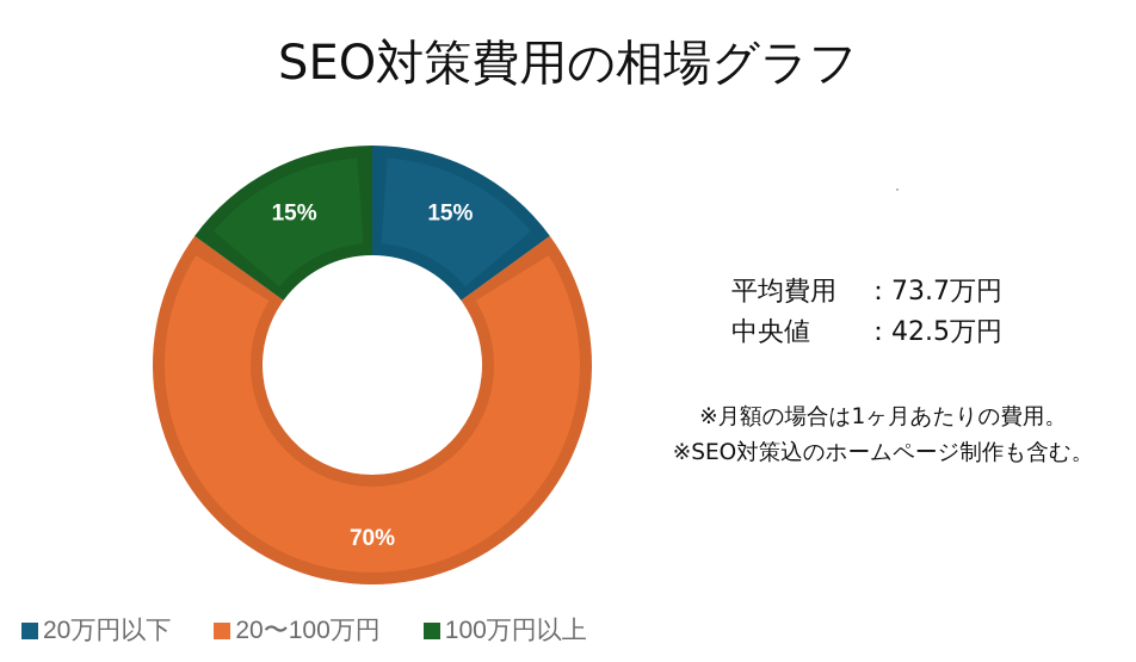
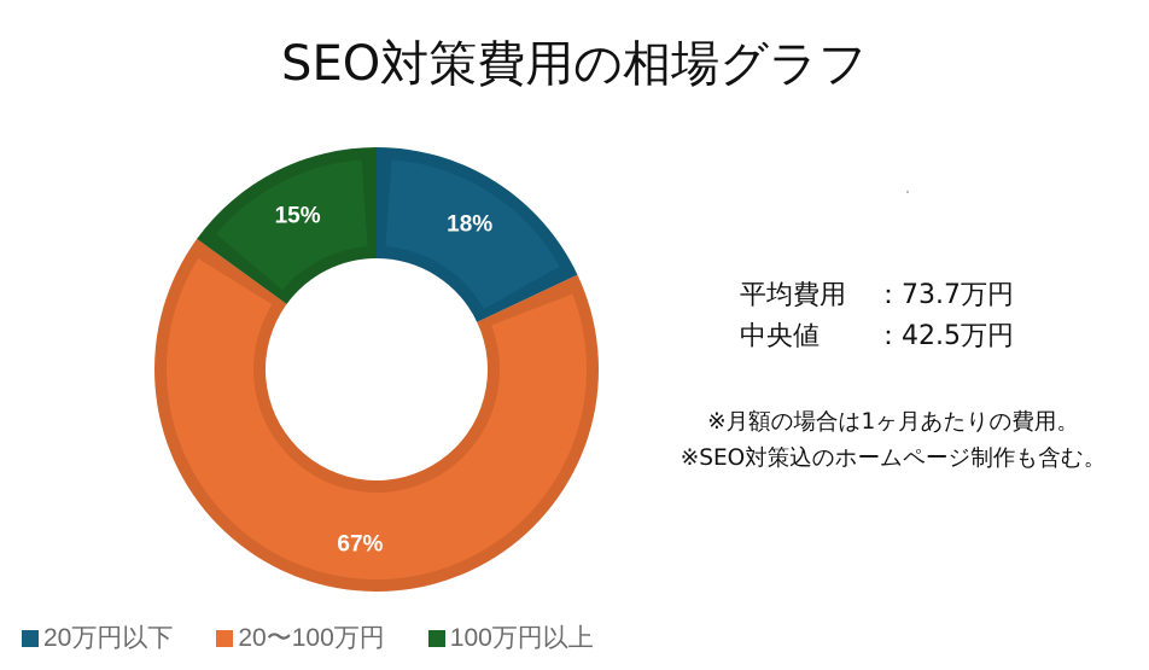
20万円以下: 15% -> 18%
20〜100万円: 70% -> 67%
